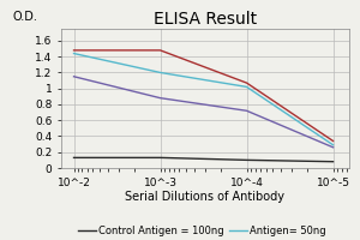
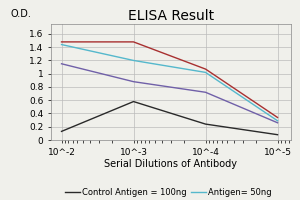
Control Antigen = 100ng/10^-3: 0.13 -> 0.58
Control Antigen = 100ng/10^-4: 0.10 -> 0.24
